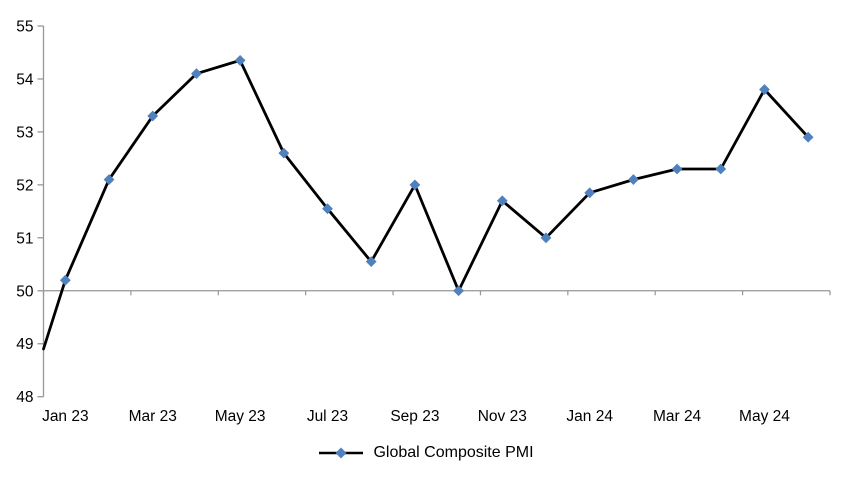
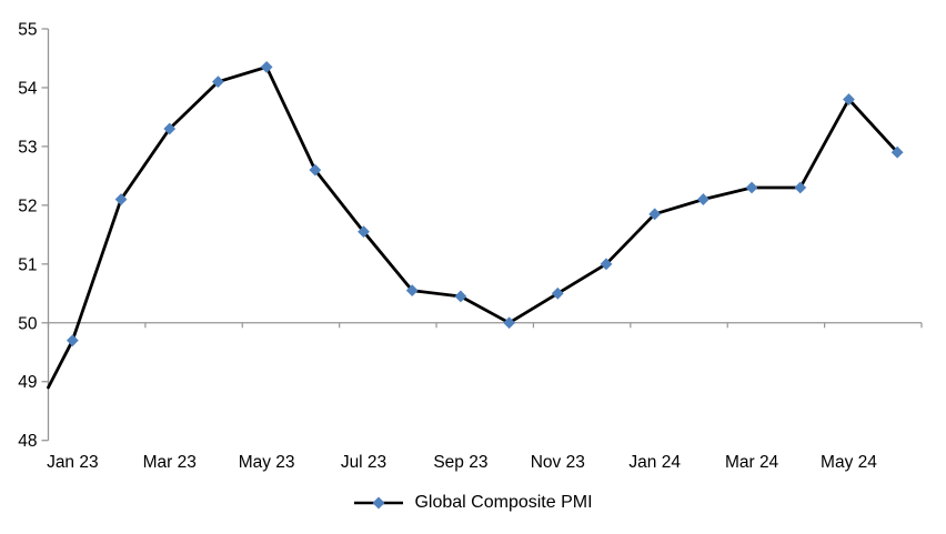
Jan 23: 50.2 -> 49.7
Sep 23: 52.0 -> 50.5
Nov 23: 51.7 -> 50.5
